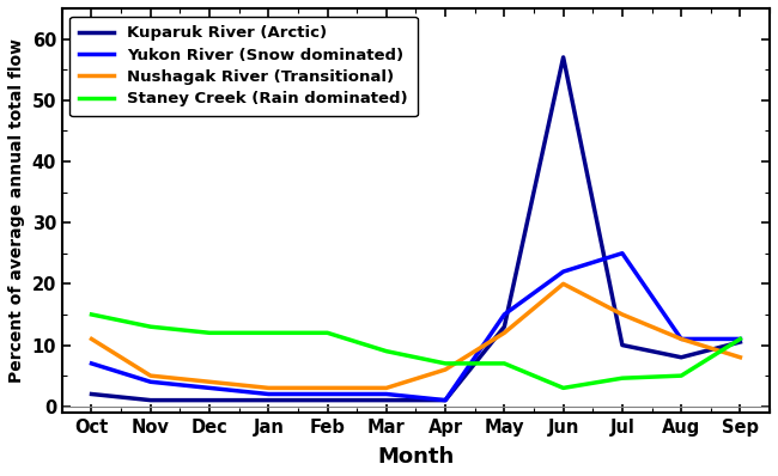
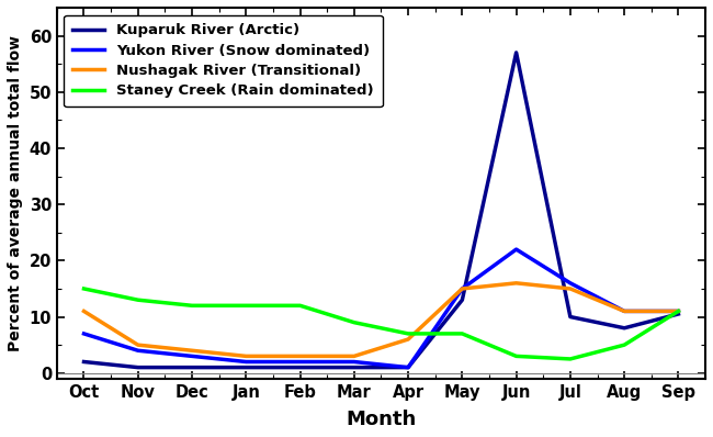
Nushagak River (Transitional)/May: 12 -> 15
Nushagak River (Transitional)/Jun: 20 -> 16
Yukon River (Snow dominated)/Jul: 25 -> 16
Staney Creek (Rain dominated)/Jul: 4.6 -> 2.5
Nushagak River (Transitional)/Sep: 8 -> 11
